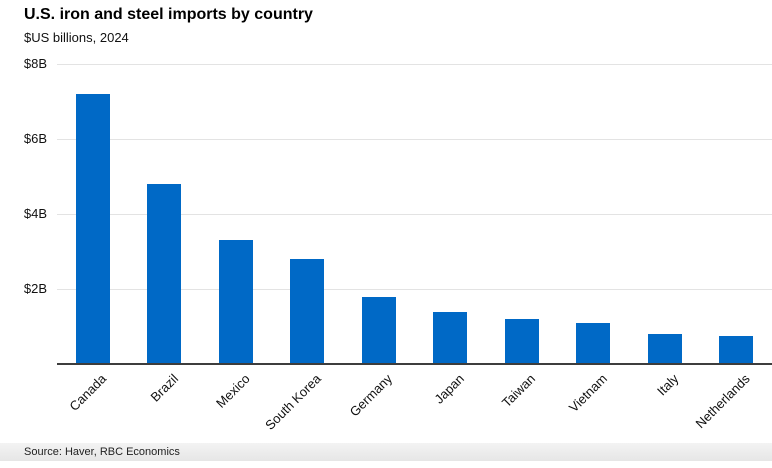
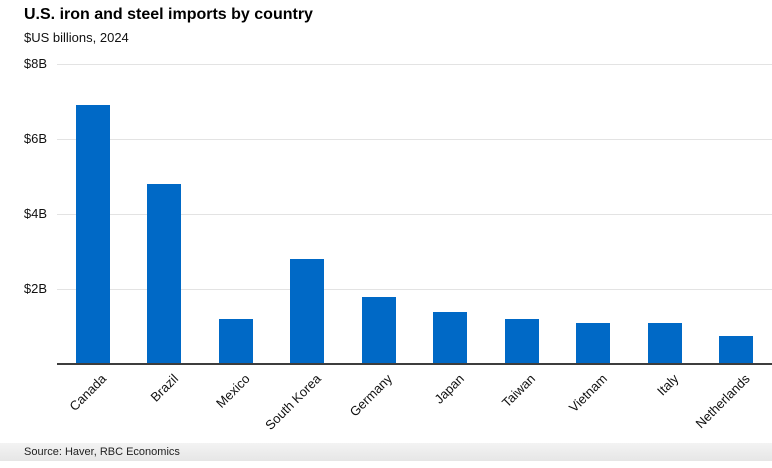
Canada: $7.2B -> $6.9B
Mexico: $3.3B -> $1.2B
Italy: $0.8B -> $1.1B
